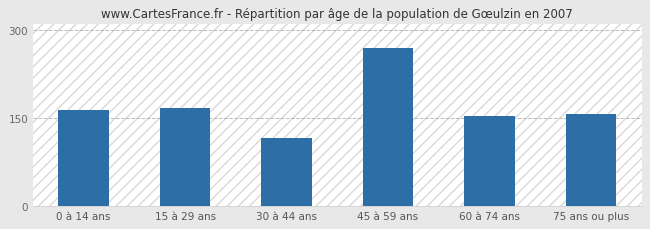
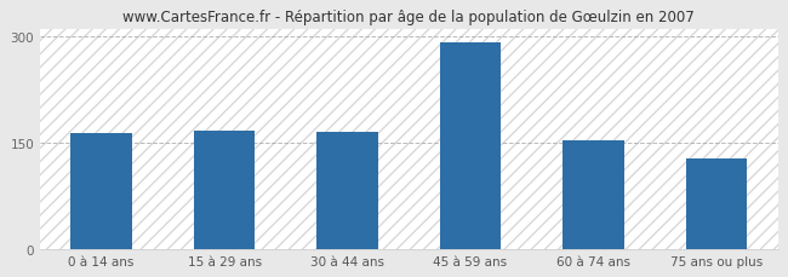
30 à 44 ans: 116 -> 166
45 à 59 ans: 270 -> 291
75 ans ou plus: 156 -> 128
